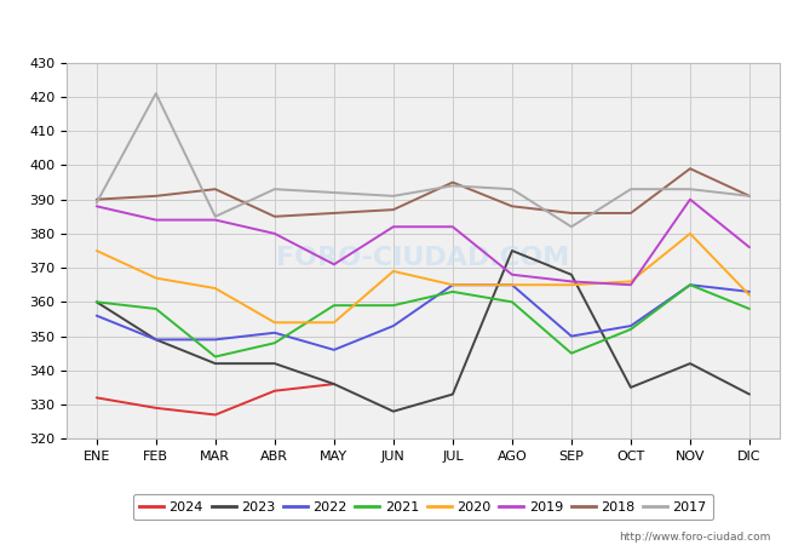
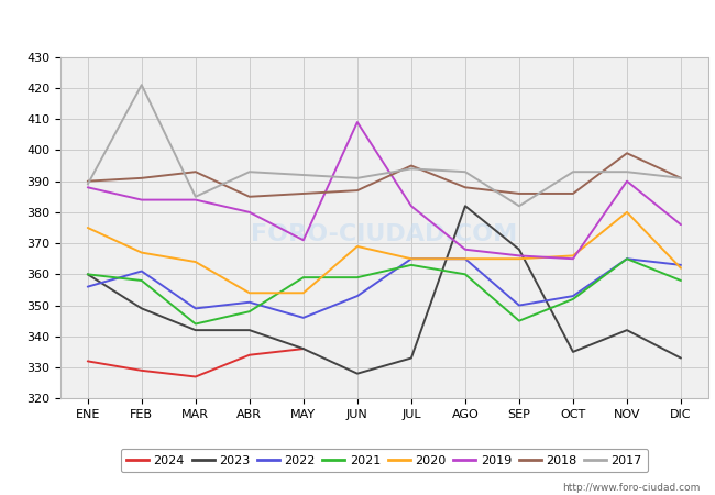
2022/FEB: 349 -> 361
2019/JUN: 382 -> 409
2023/AGO: 375 -> 382
